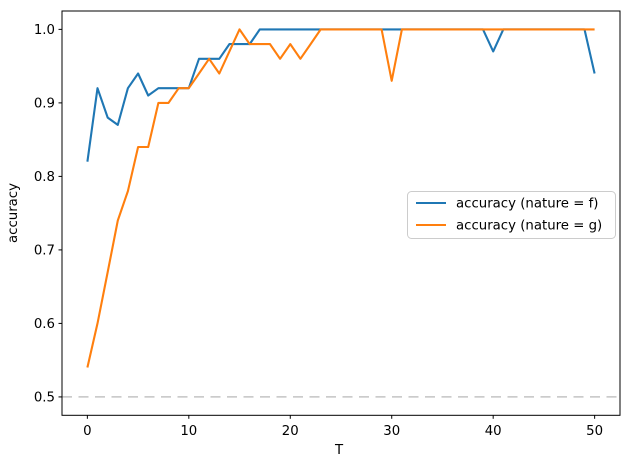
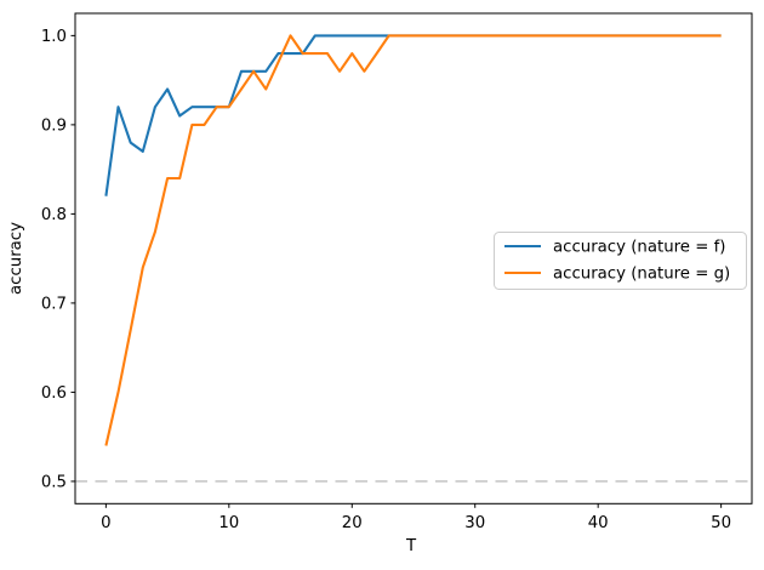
accuracy (nature = g)/30: 0.93 -> 1.00
accuracy (nature = f)/40: 0.97 -> 1.00
accuracy (nature = f)/50: 0.94 -> 1.00
